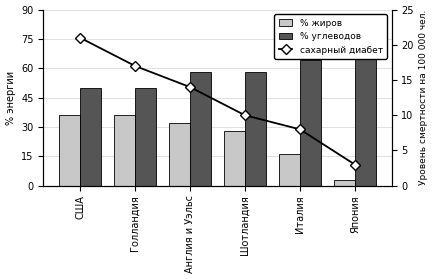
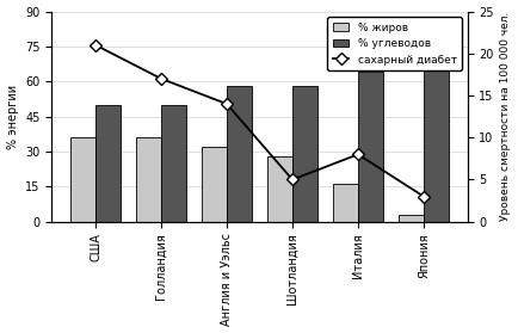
сахарный диабет/Шотландия: 10 -> 5
